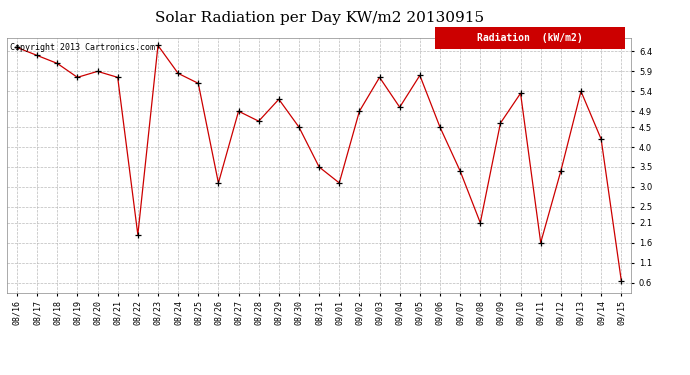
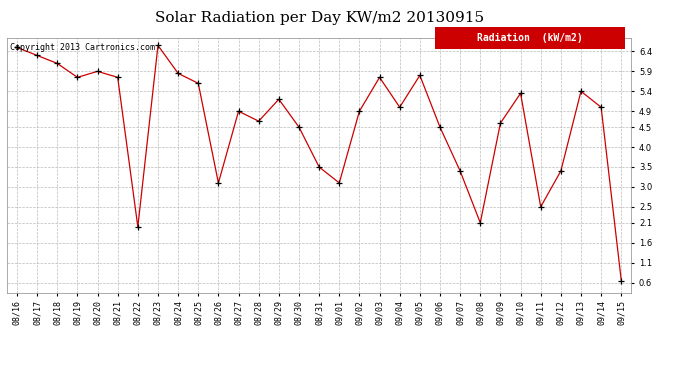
08/22: 1.80 -> 2.00
09/11: 1.60 -> 2.50
09/14: 4.20 -> 5.00
